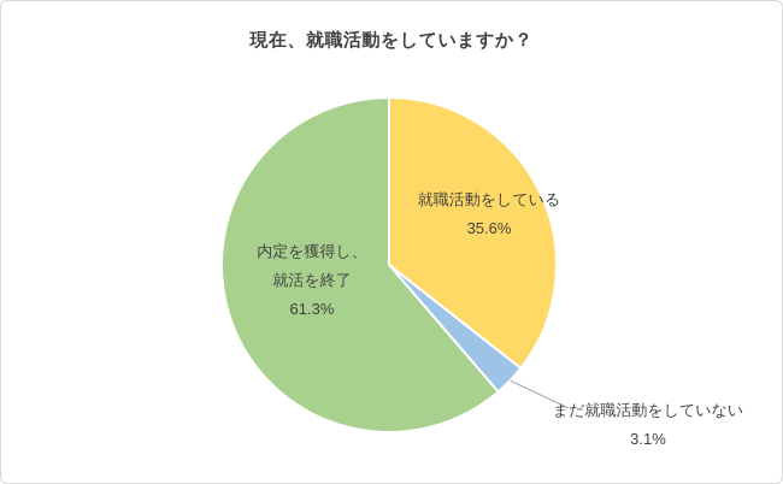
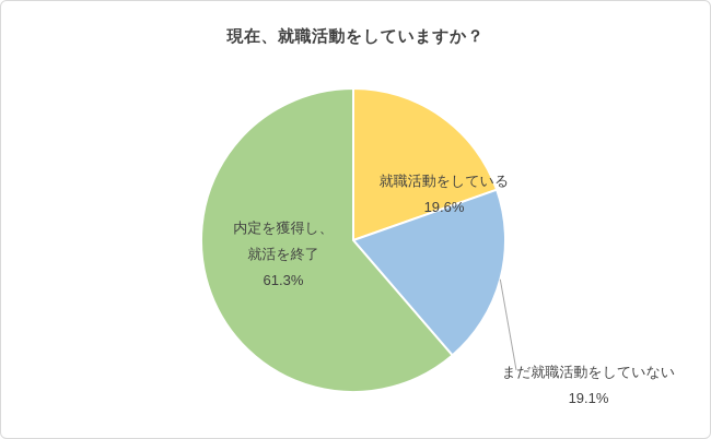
就職活動をしている: 35.6% -> 19.6%
まだ就職活動をしていない: 3.1% -> 19.1%
